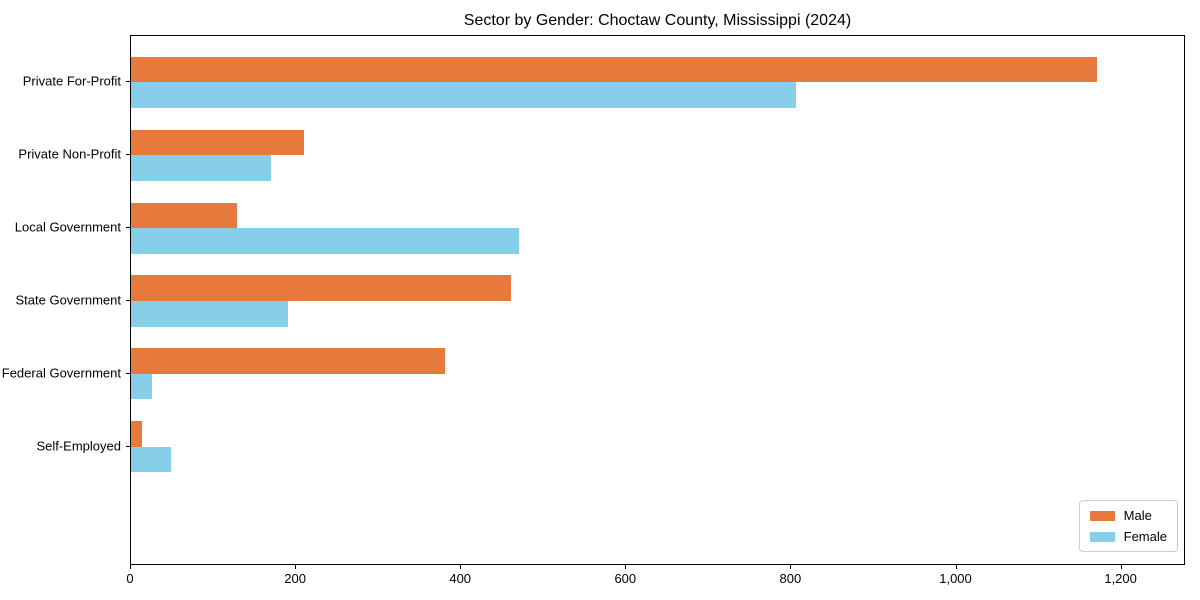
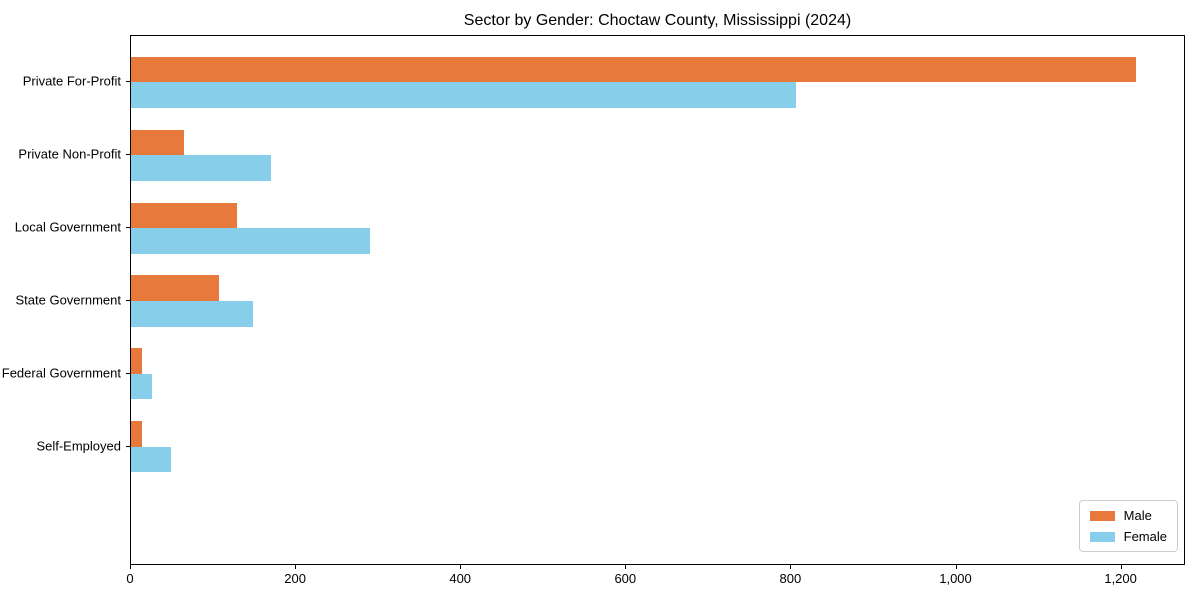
Male/Private For-Profit: 1170 -> 1220
Male/Private Non-Profit: 210 -> 60
Female/Local Government: 470 -> 290
Male/State Government: 460 -> 110
Female/State Government: 190 -> 150
Male/Federal Government: 380 -> 10
